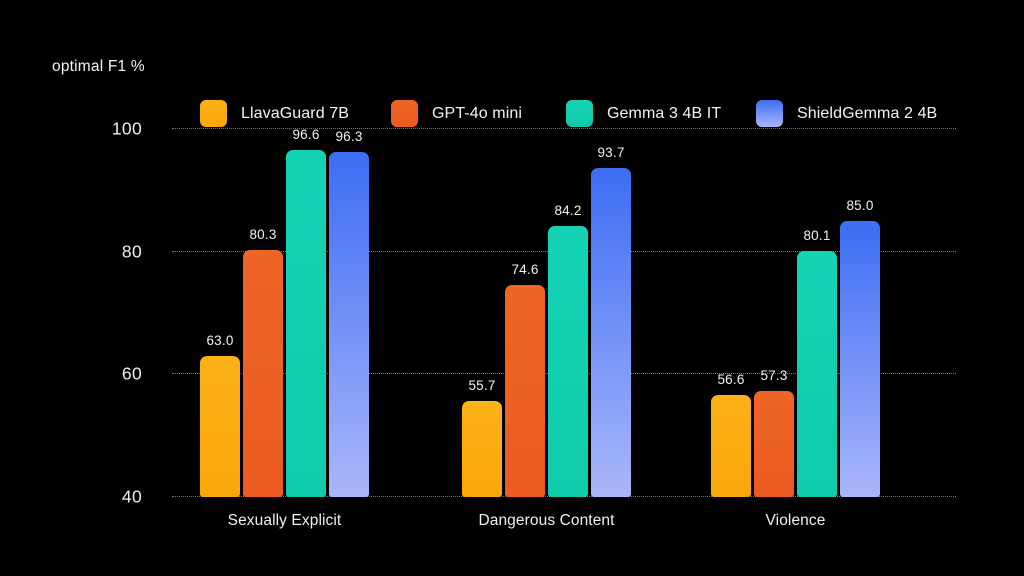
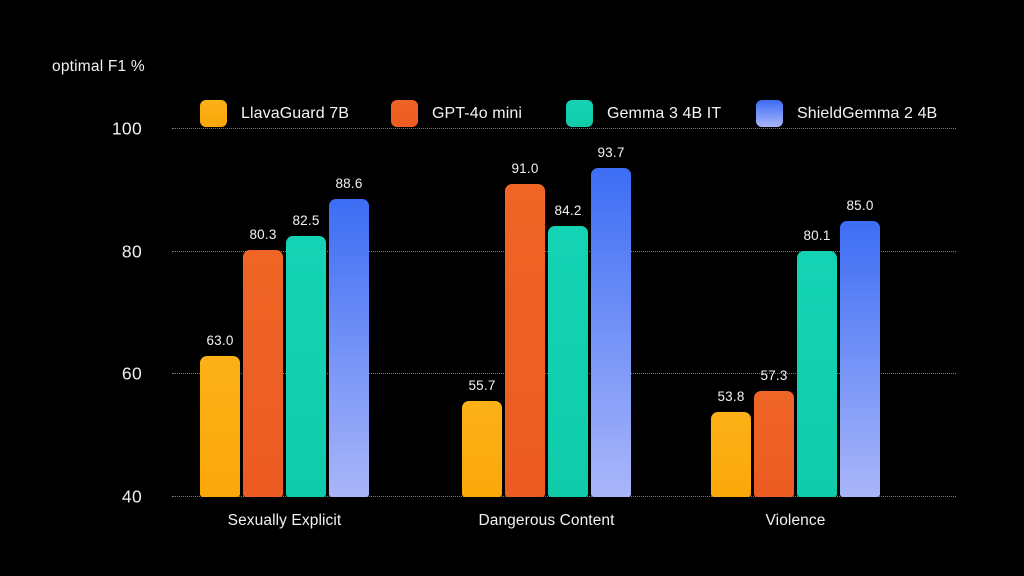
Gemma 3 4B IT/Sexually Explicit: 96.6 -> 82.5
ShieldGemma 2 4B/Sexually Explicit: 96.3 -> 88.6
GPT-4o mini/Dangerous Content: 74.6 -> 91.0
LlavaGuard 7B/Violence: 56.6 -> 53.8
